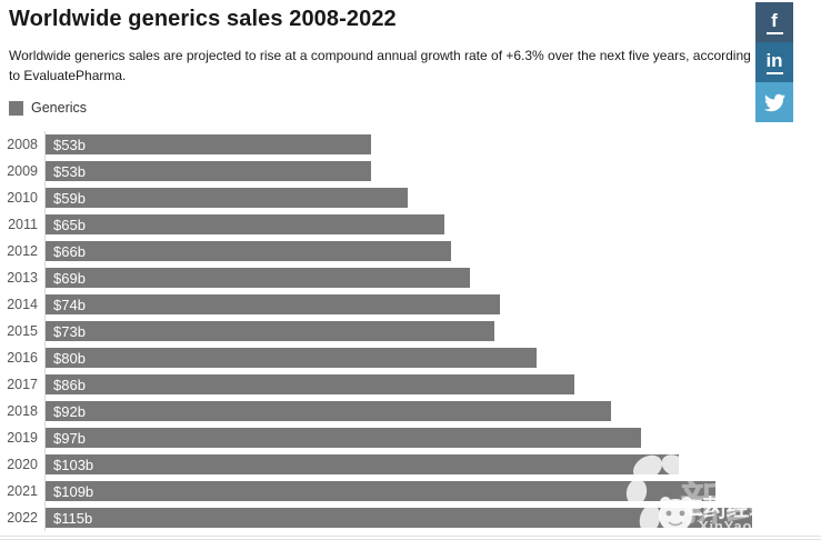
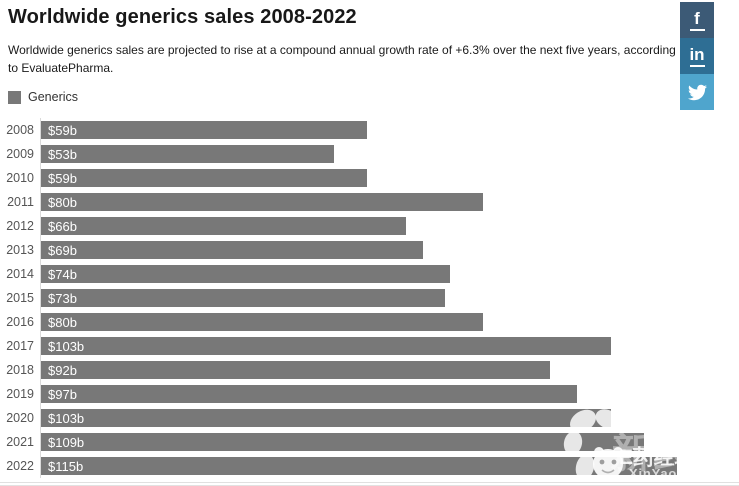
2008: $53b -> $59b
2011: $65b -> $80b
2017: $86b -> $103b
